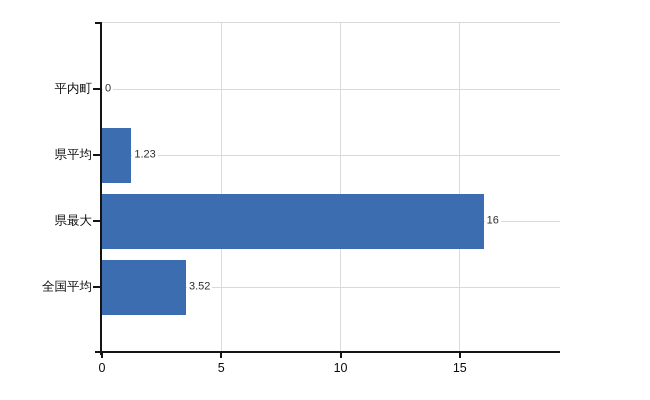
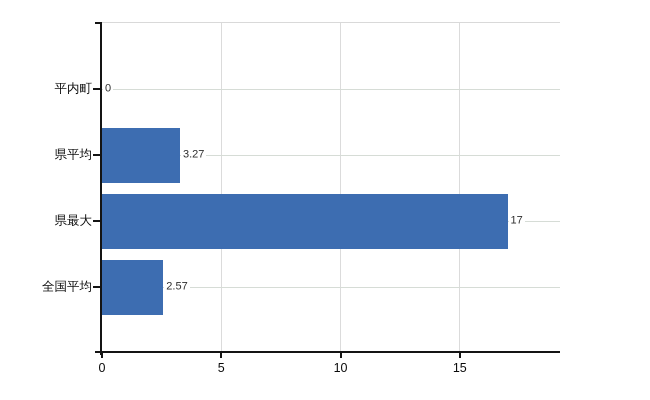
県平均: 1.23 -> 3.27
県最大: 16 -> 17
全国平均: 3.52 -> 2.57
